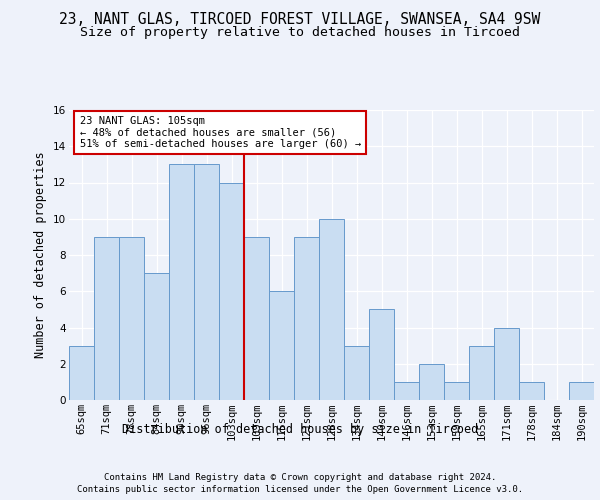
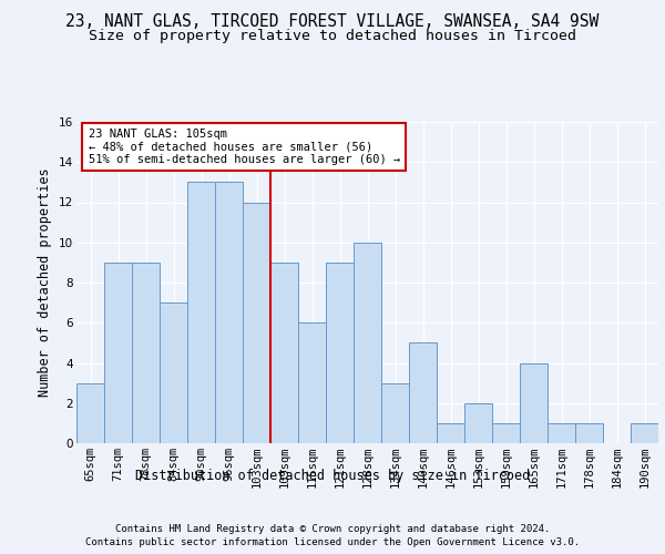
165sqm: 3 -> 4
171sqm: 4 -> 1
